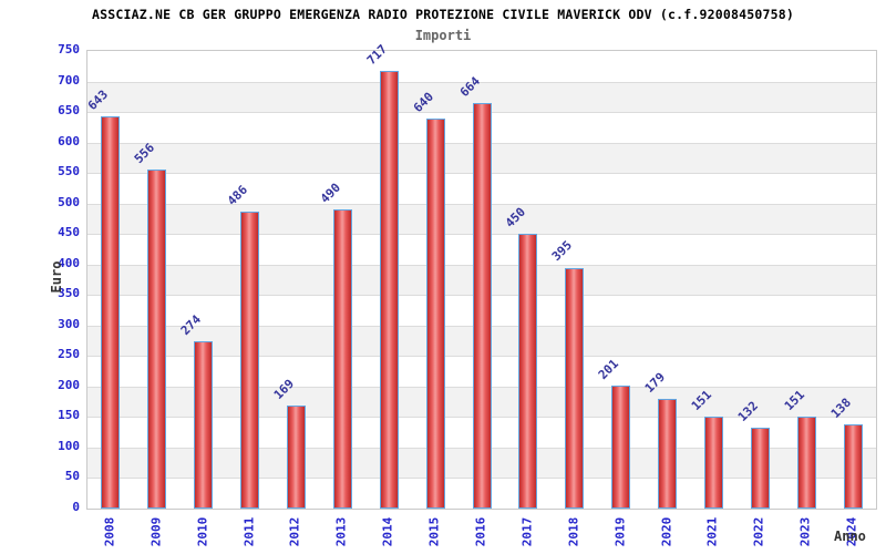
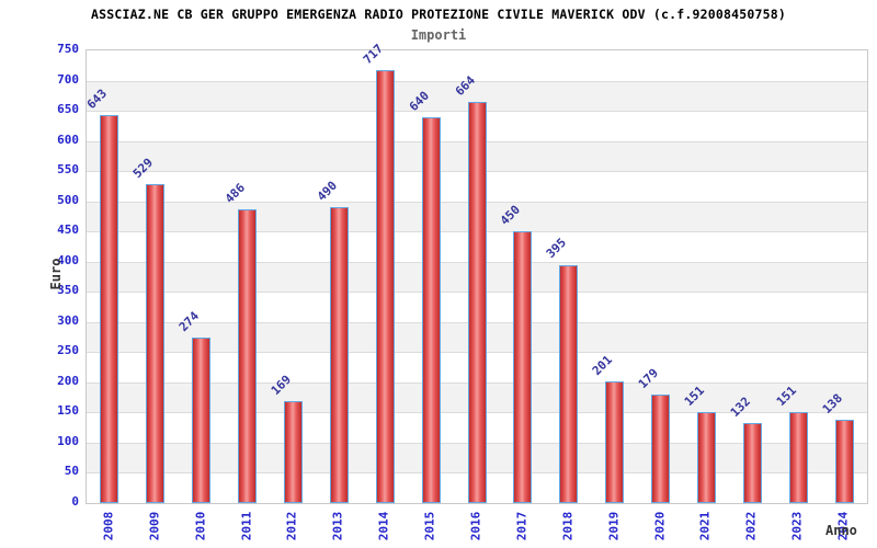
2009: 556 -> 529
